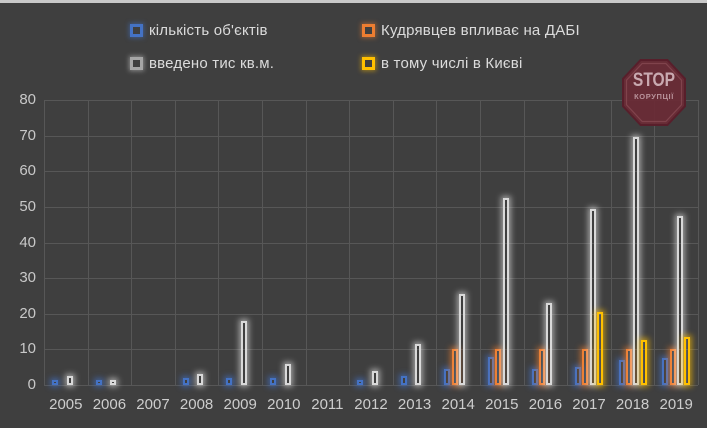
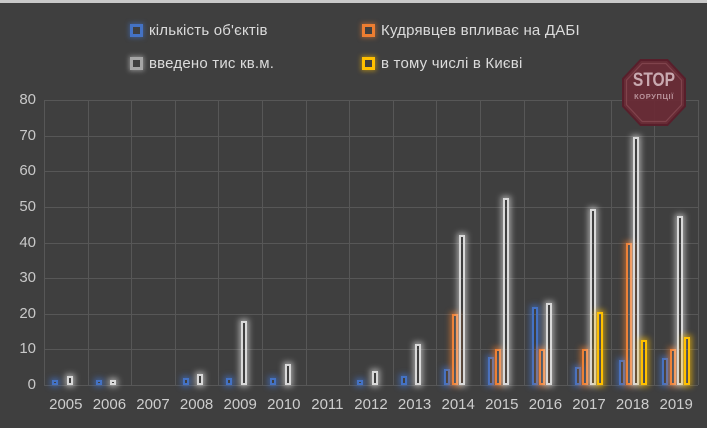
Кудрявцев впливає на ДАБІ/2014: 10 -> 20
введено тис кв.м./2014: 26 -> 42
кількість об'єктів/2016: 4 -> 22
Кудрявцев впливає на ДАБІ/2018: 10 -> 40
